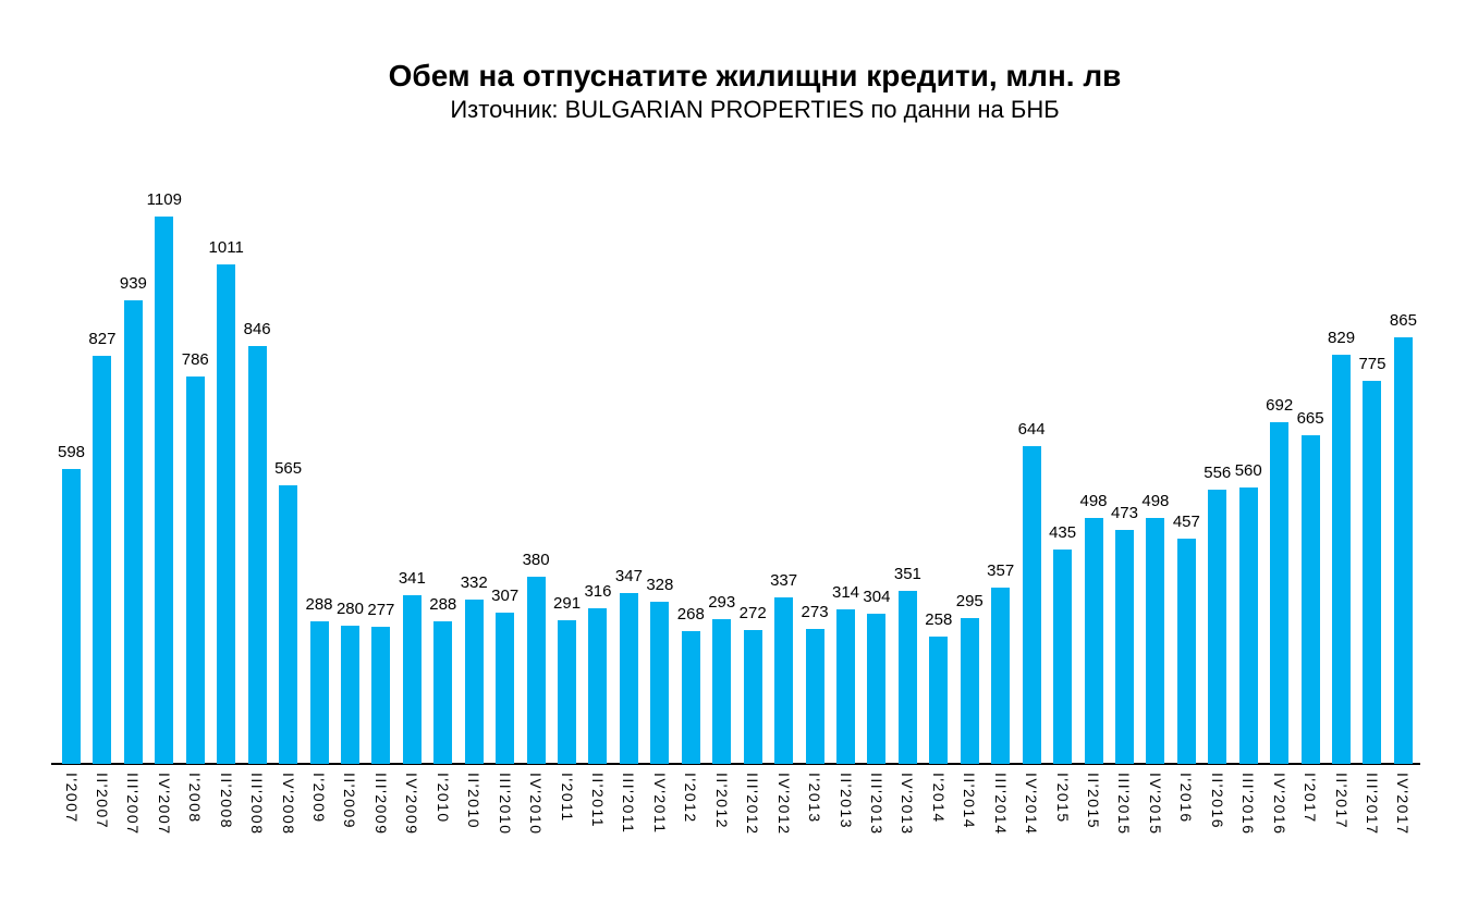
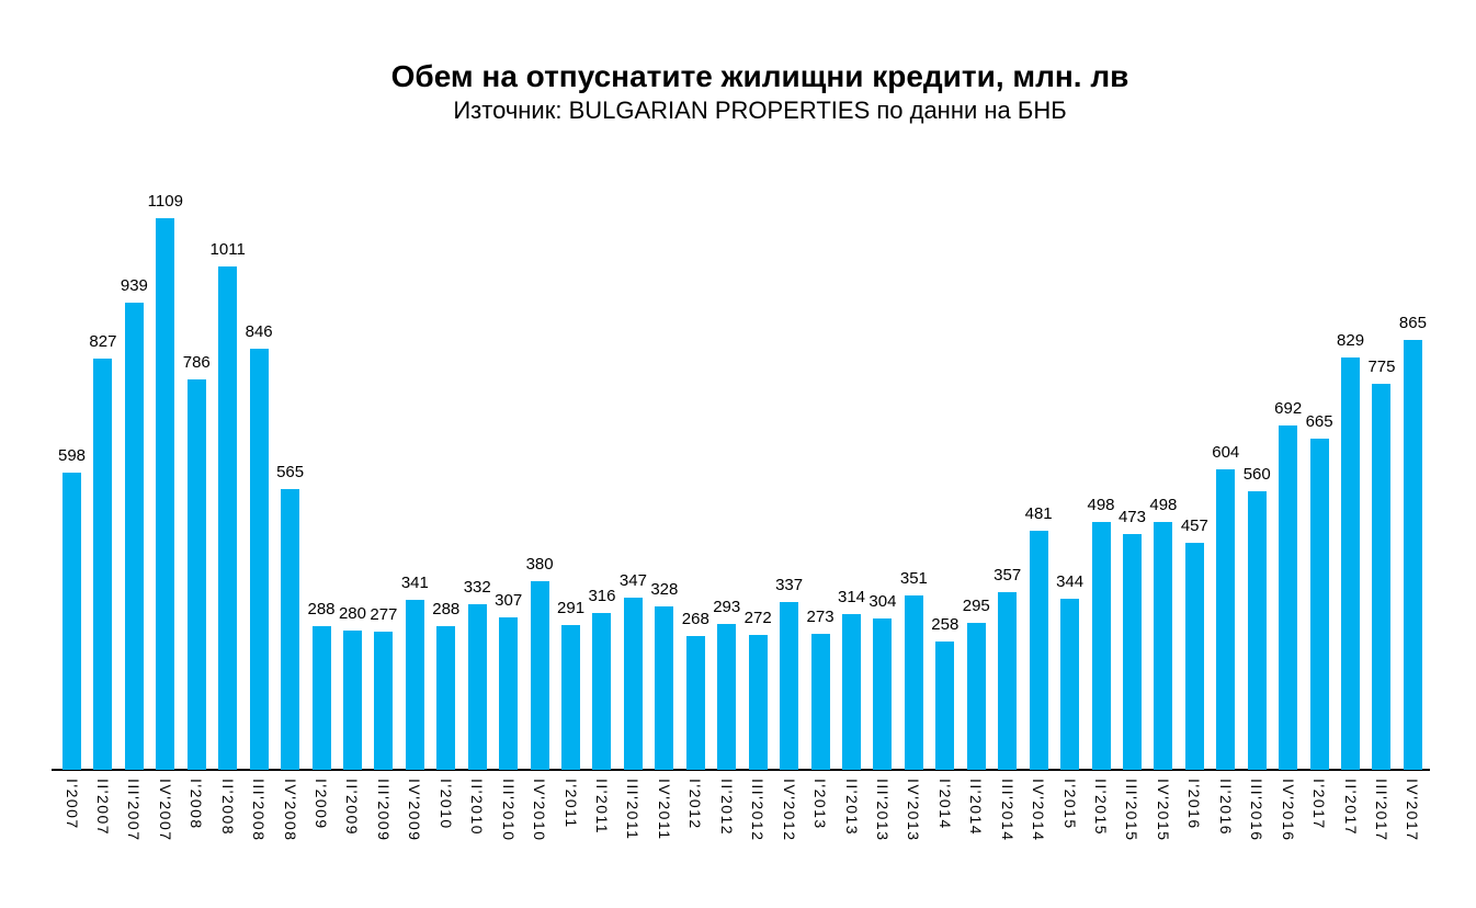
IV'2014: 644 -> 481
I'2015: 435 -> 344
II'2016: 556 -> 604
